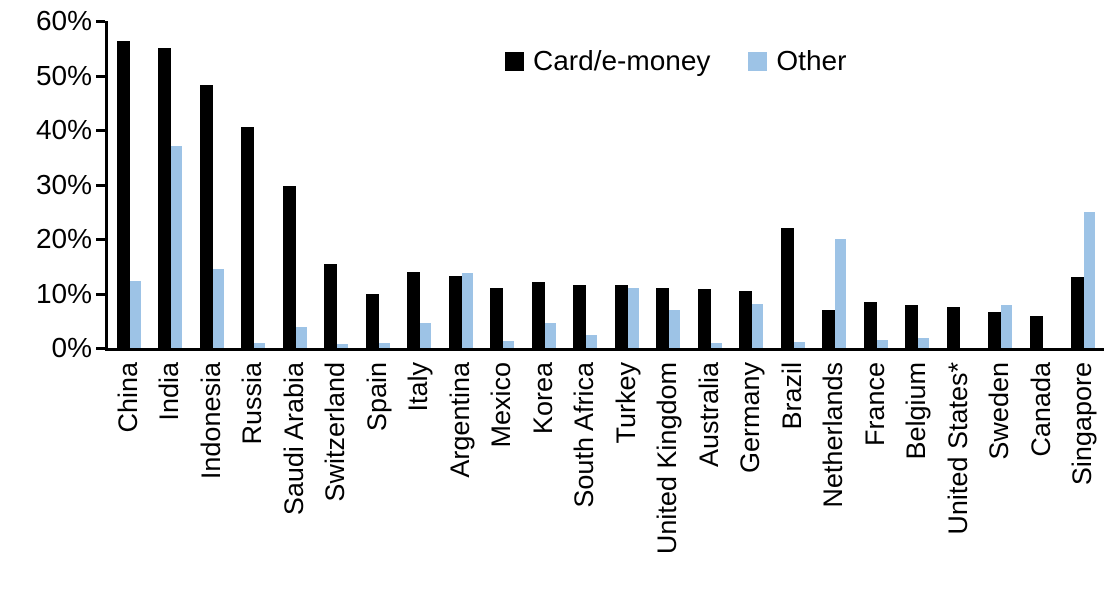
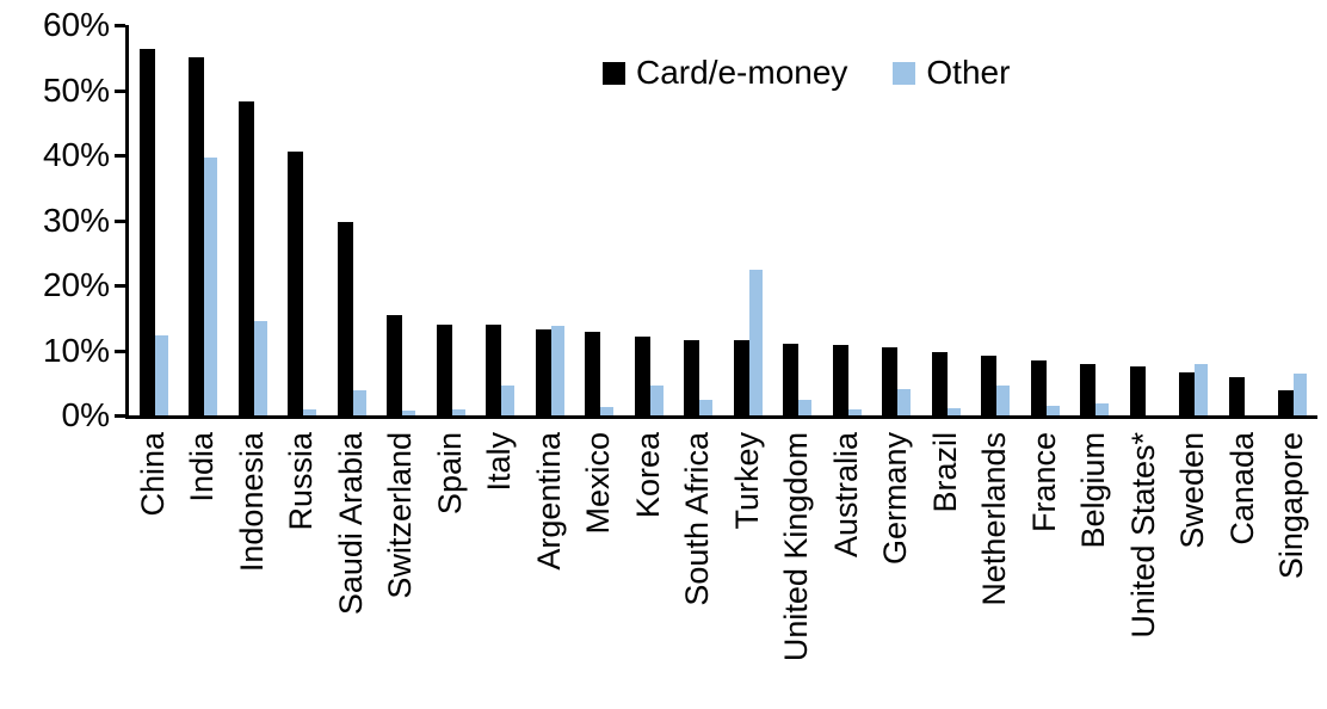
Other/India: 37% -> 40%
Card/e-money/Spain: 10% -> 14%
Card/e-money/Mexico: 11% -> 13%
Other/Turkey: 11% -> 22%
Other/United Kingdom: 7% -> 2%
Other/Germany: 8% -> 4%
Card/e-money/Brazil: 22% -> 10%
Card/e-money/Netherlands: 7% -> 9%
Other/Netherlands: 20% -> 5%
Card/e-money/Singapore: 13% -> 4%
Other/Singapore: 25% -> 6%
